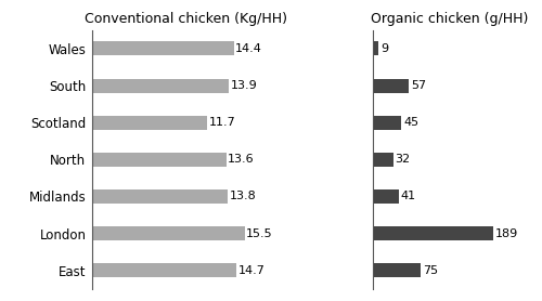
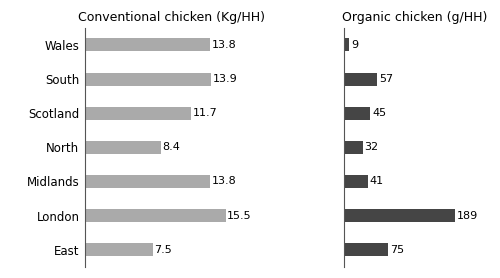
Conventional chicken (Kg/HH)/Wales: 14.4 -> 13.8
Conventional chicken (Kg/HH)/North: 13.6 -> 8.4
Conventional chicken (Kg/HH)/East: 14.7 -> 7.5
